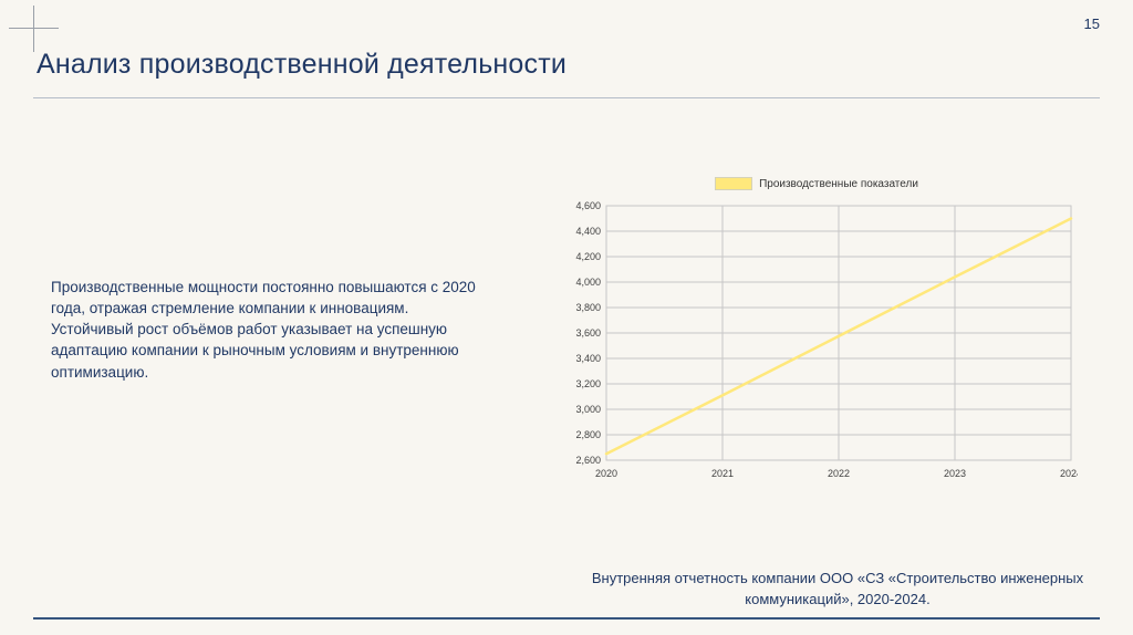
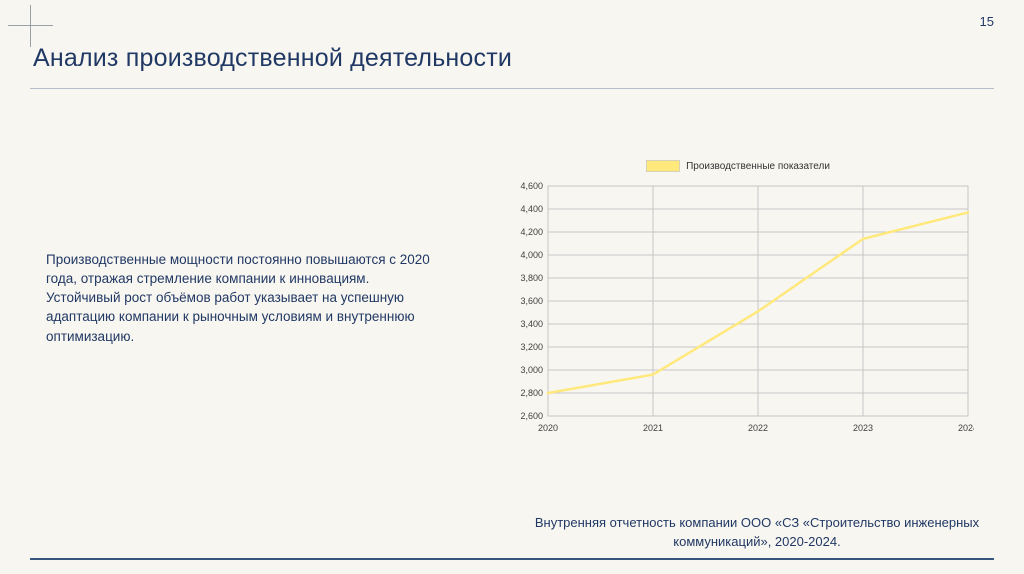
2020: 2650 -> 2800
2021: 3110 -> 2960
2022: 3580 -> 3510
2023: 4040 -> 4140
2024: 4500 -> 4370
